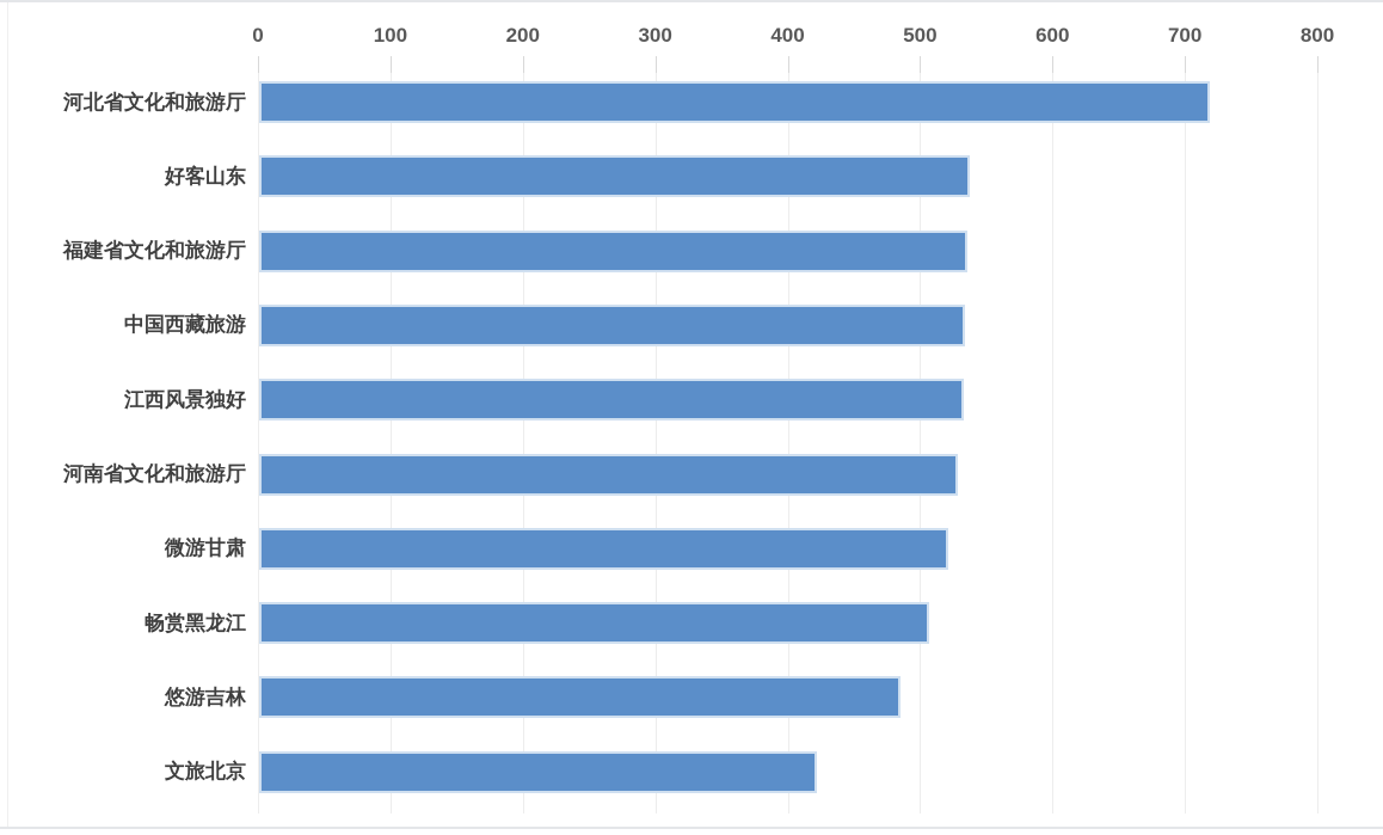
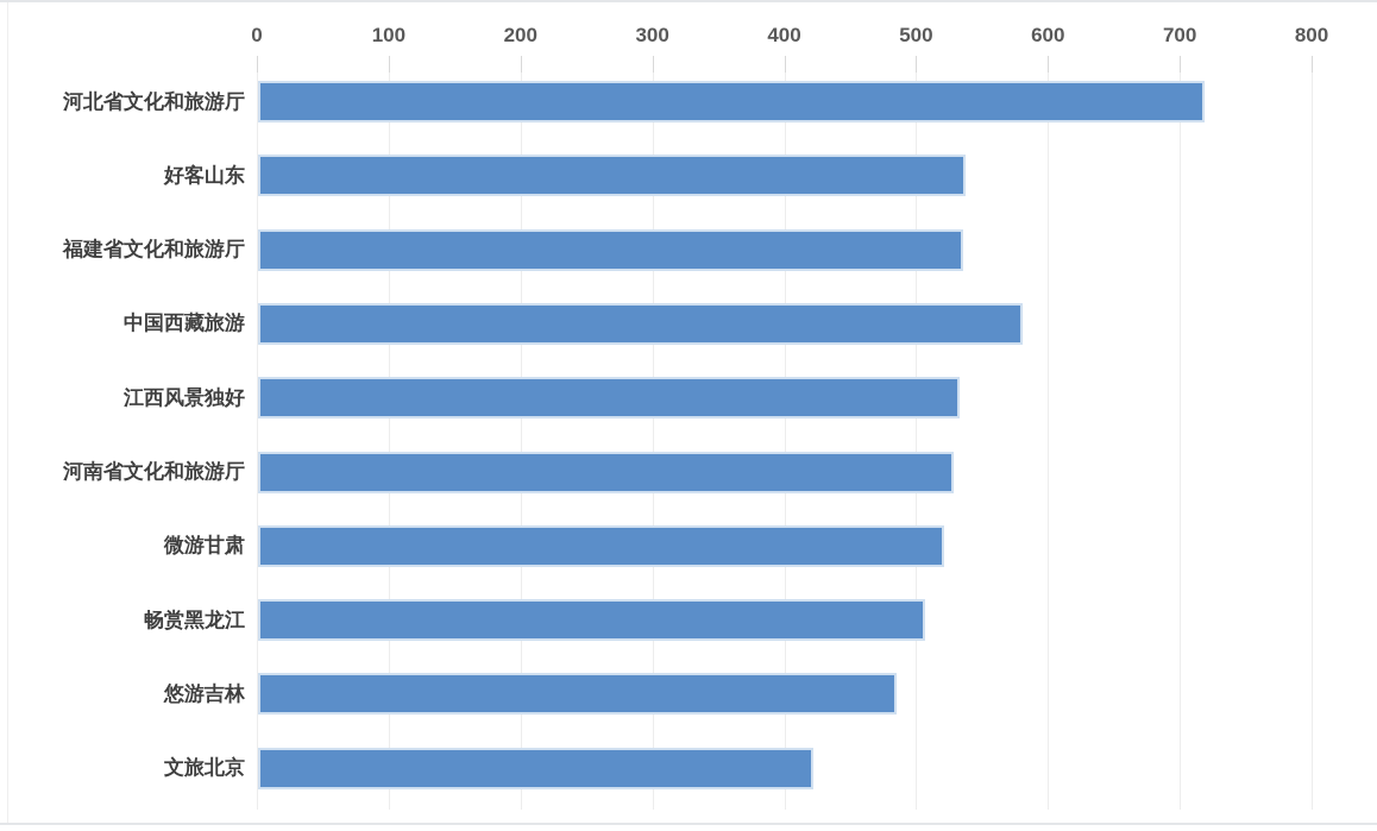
中国西藏旅游: 533 -> 580
